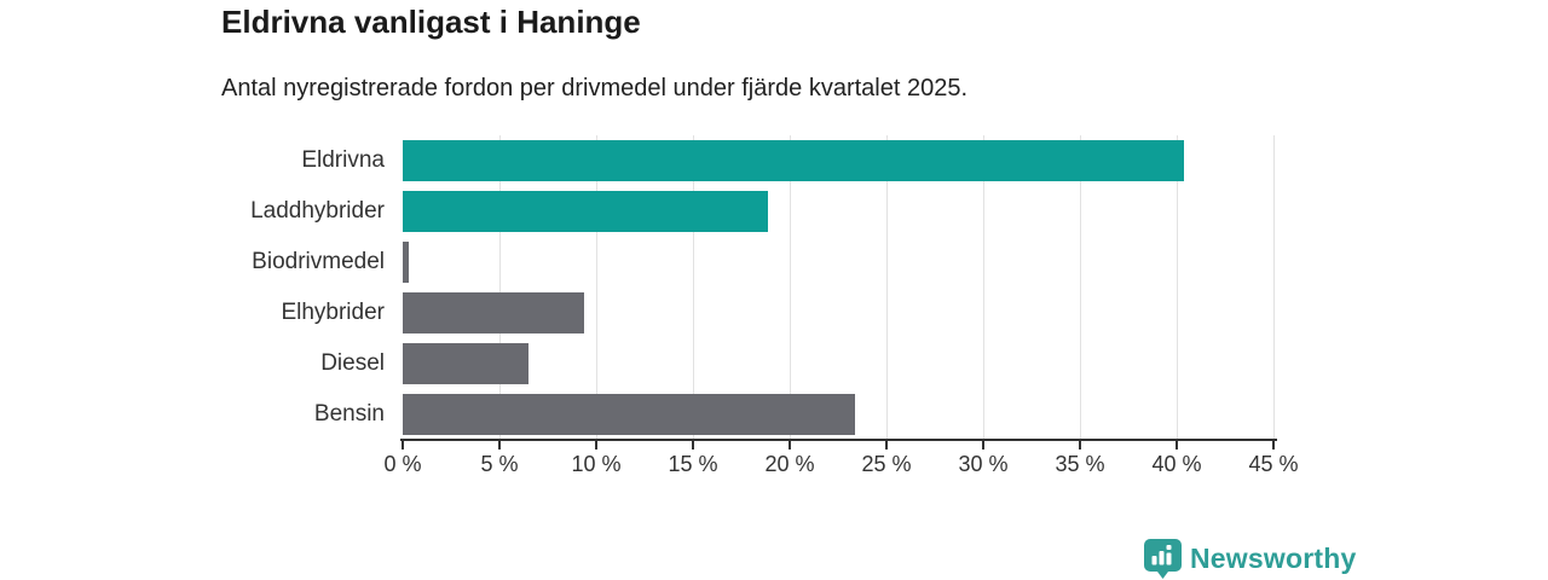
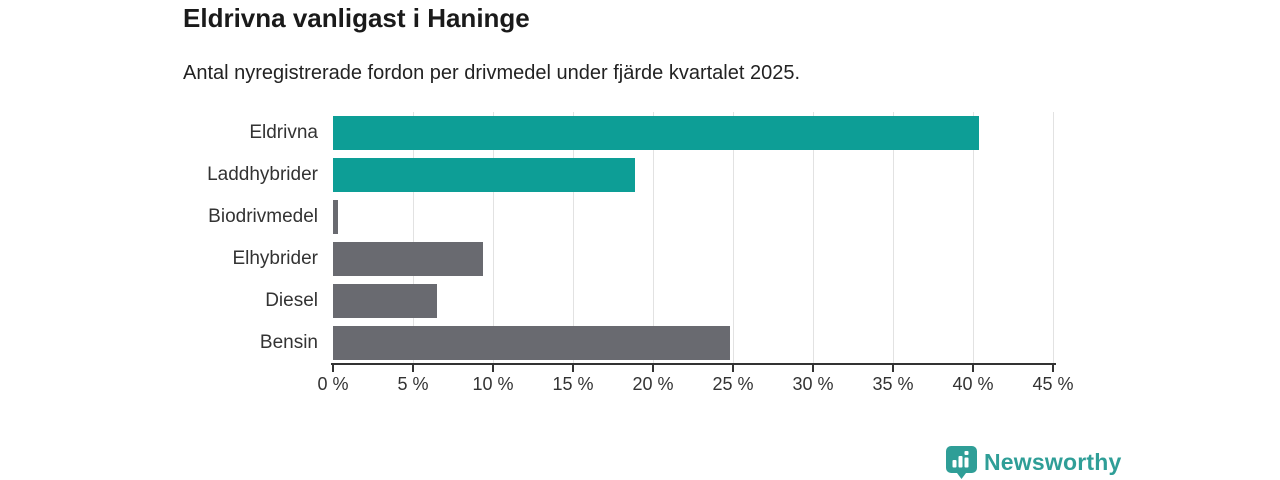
Bensin: 23.4% -> 24.8%
